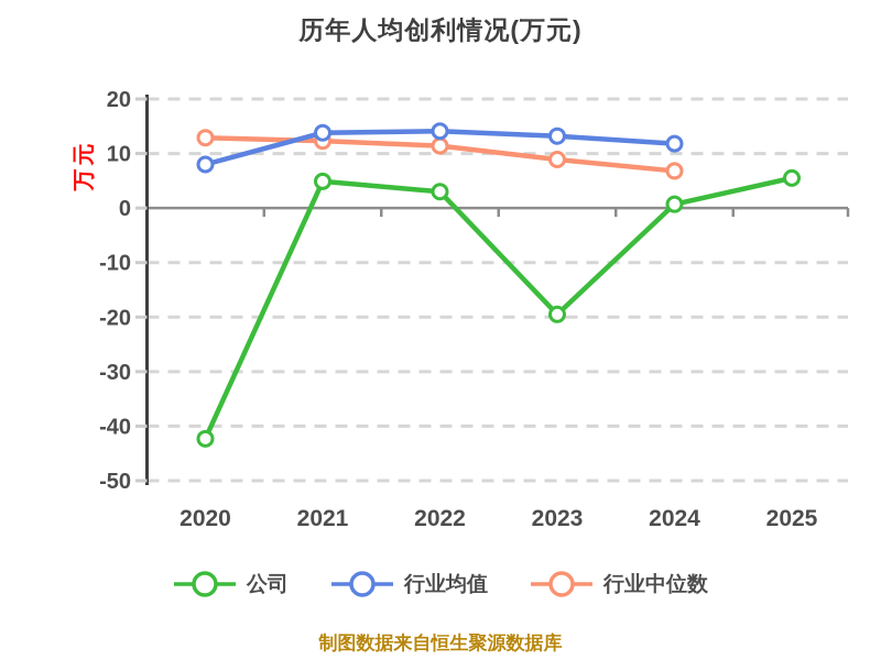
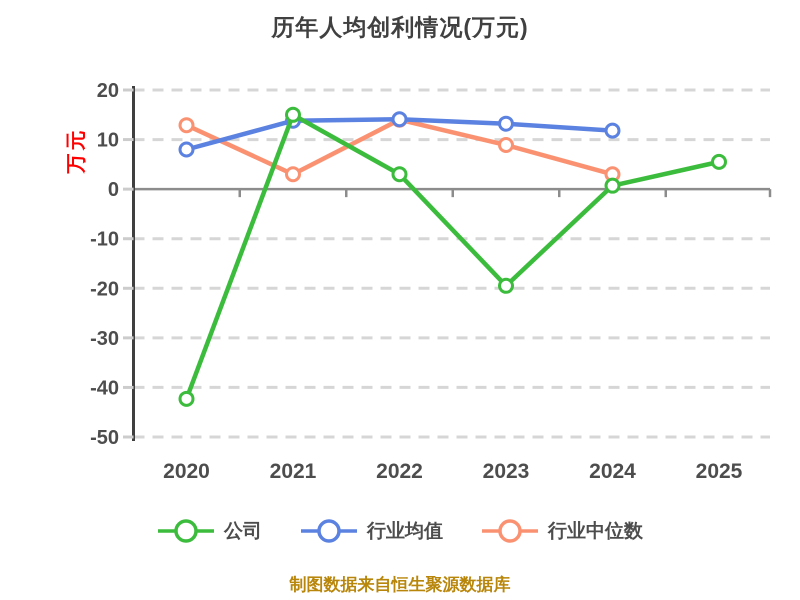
公司/2021: 5 -> 15
行业中位数/2021: 12 -> 3
行业中位数/2022: 11 -> 14
行业中位数/2024: 7 -> 3
